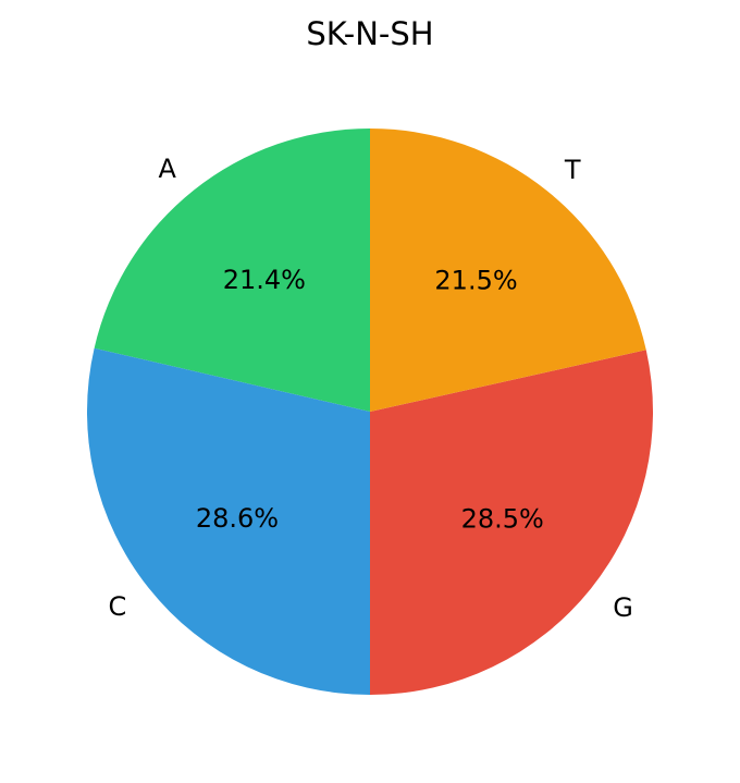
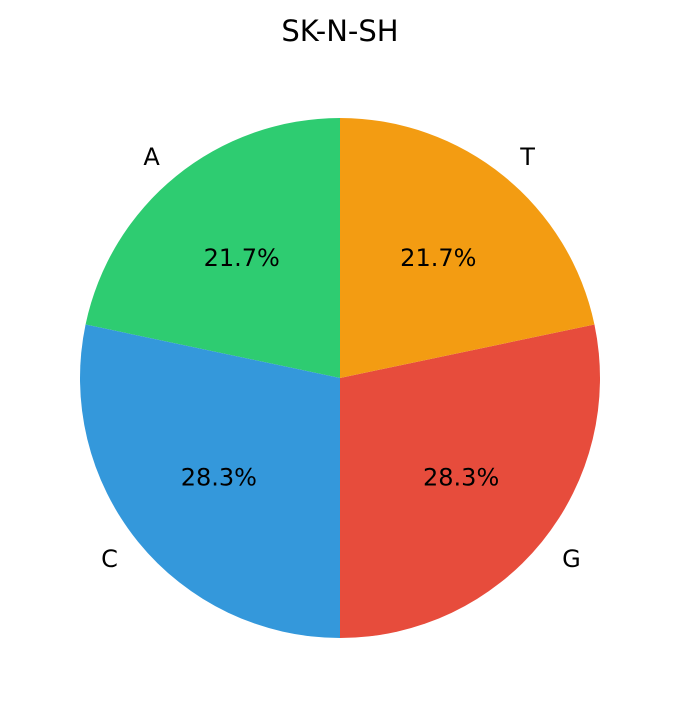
A: 21.4% -> 21.7%
C: 28.6% -> 28.3%
G: 28.5% -> 28.3%
T: 21.5% -> 21.7%
